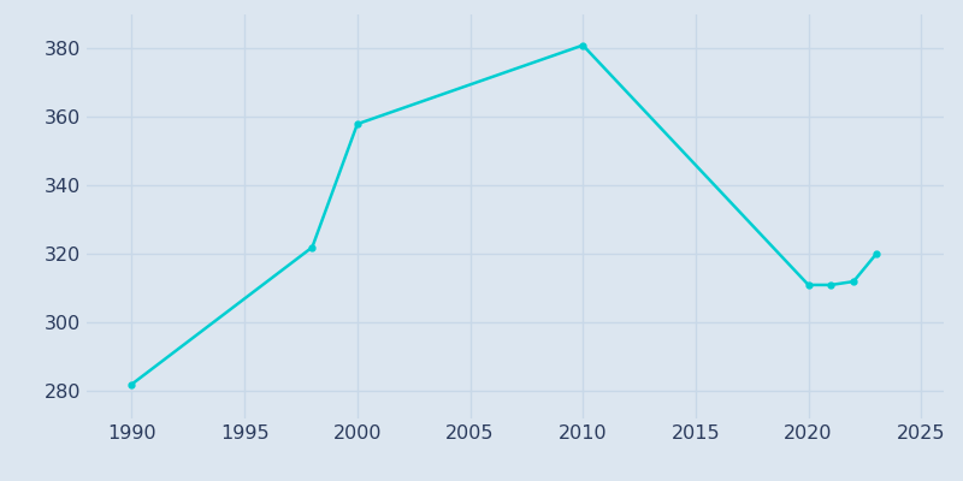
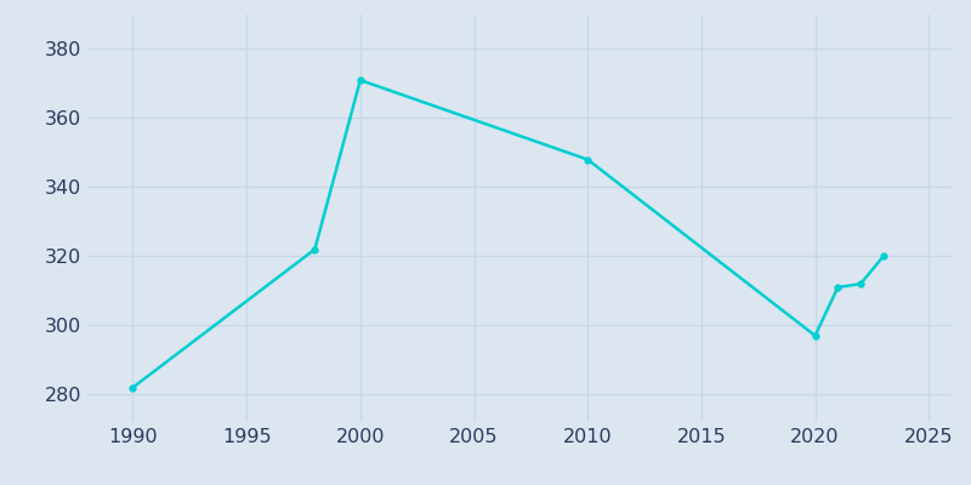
2000: 358 -> 371
2010: 381 -> 348
2020: 311 -> 297
